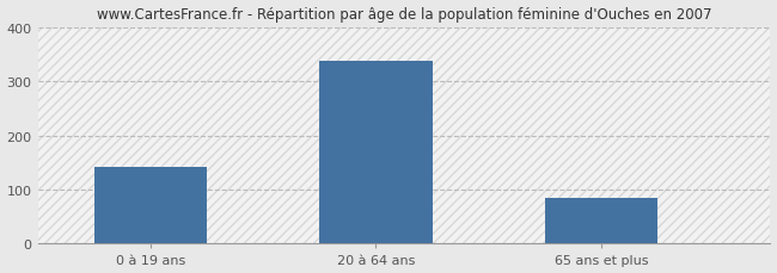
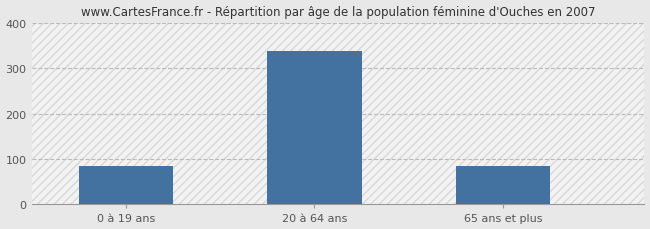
0 à 19 ans: 142 -> 85
